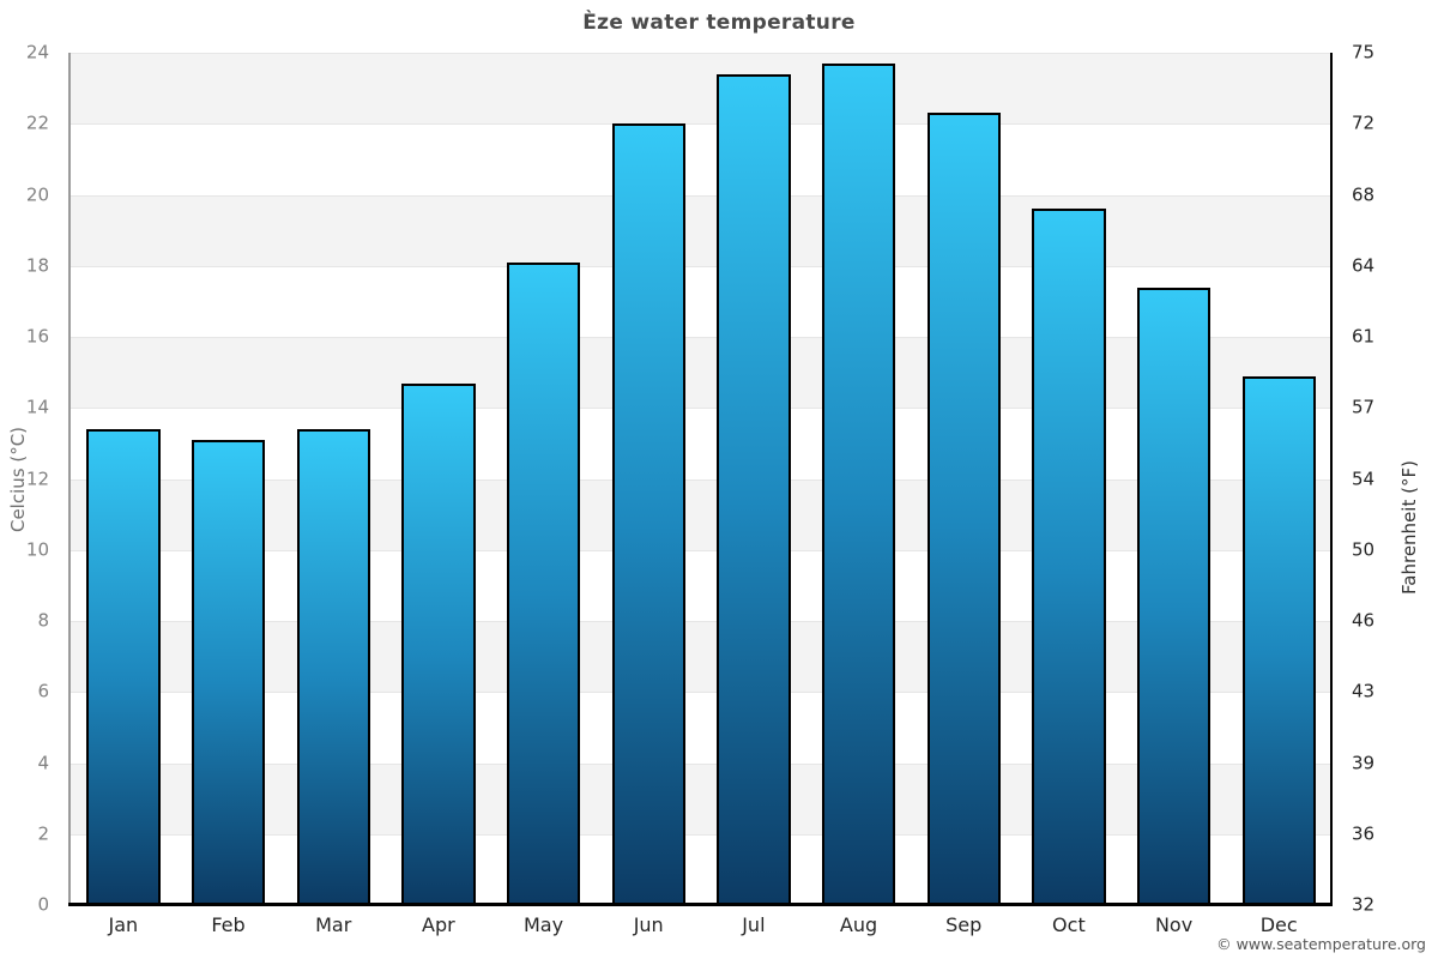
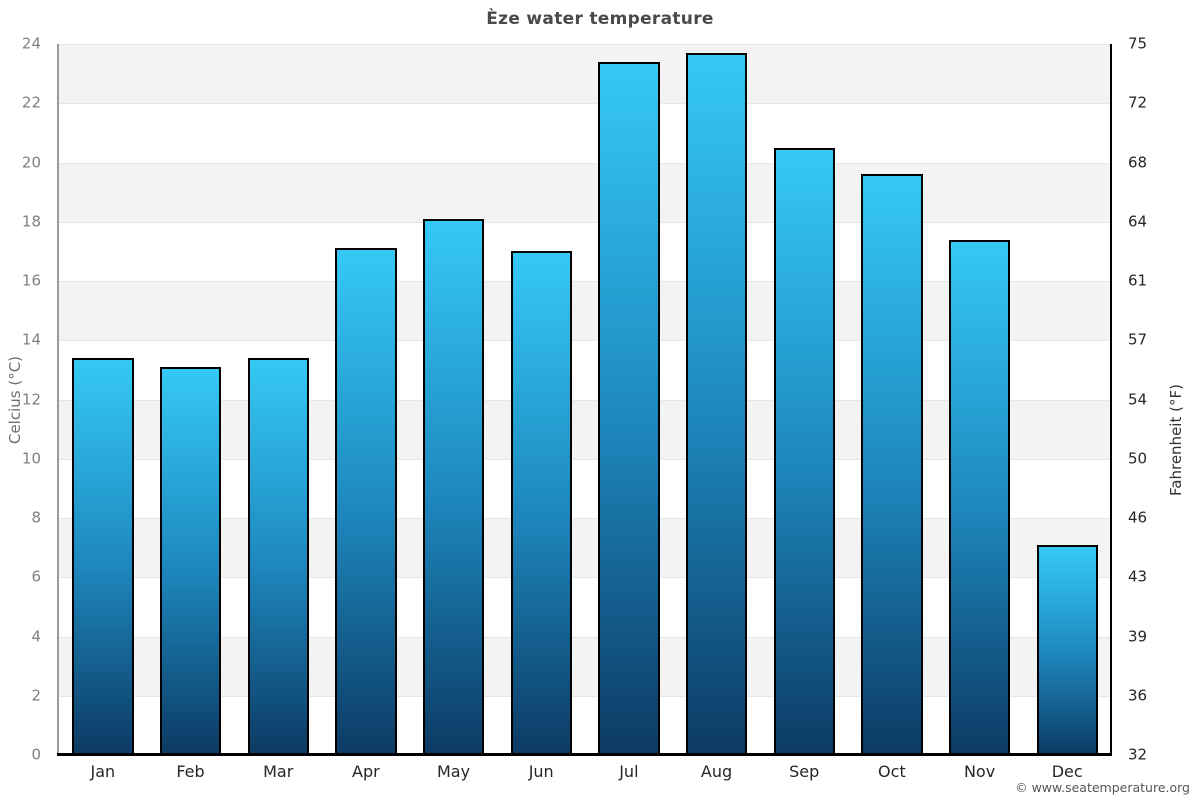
Apr: 14.7 -> 17.1
Jun: 22.0 -> 17.0
Sep: 22.3 -> 20.5
Dec: 14.9 -> 7.1
